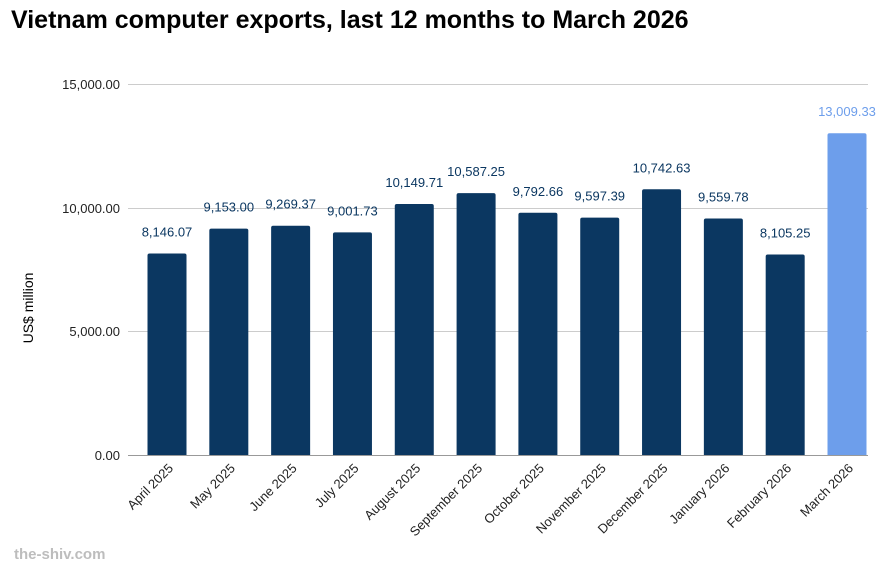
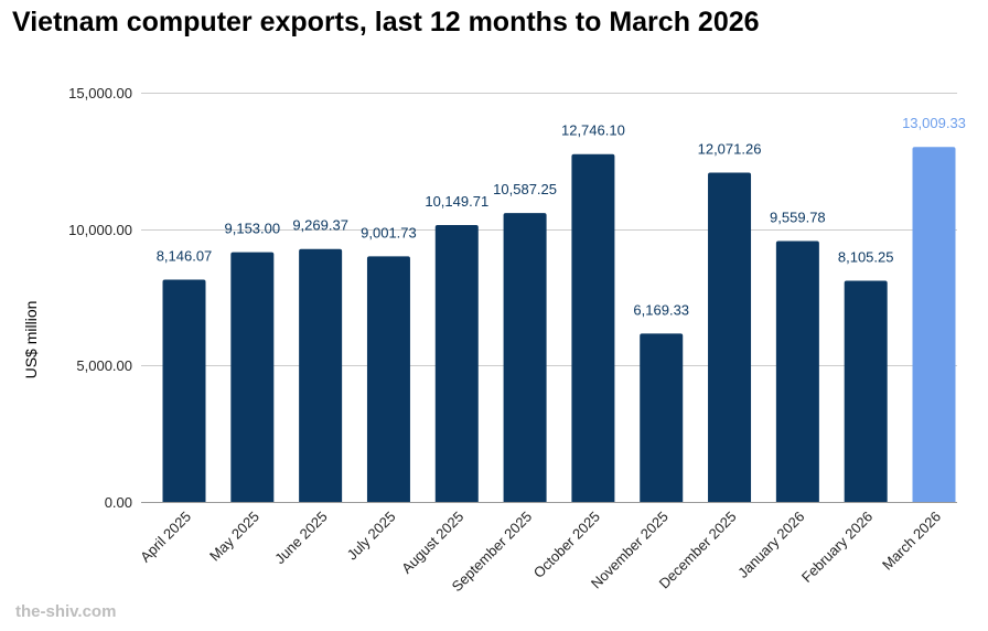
October 2025: 9,792.66 -> 12,746.10
November 2025: 9,597.39 -> 6,169.33
December 2025: 10,742.63 -> 12,071.26
